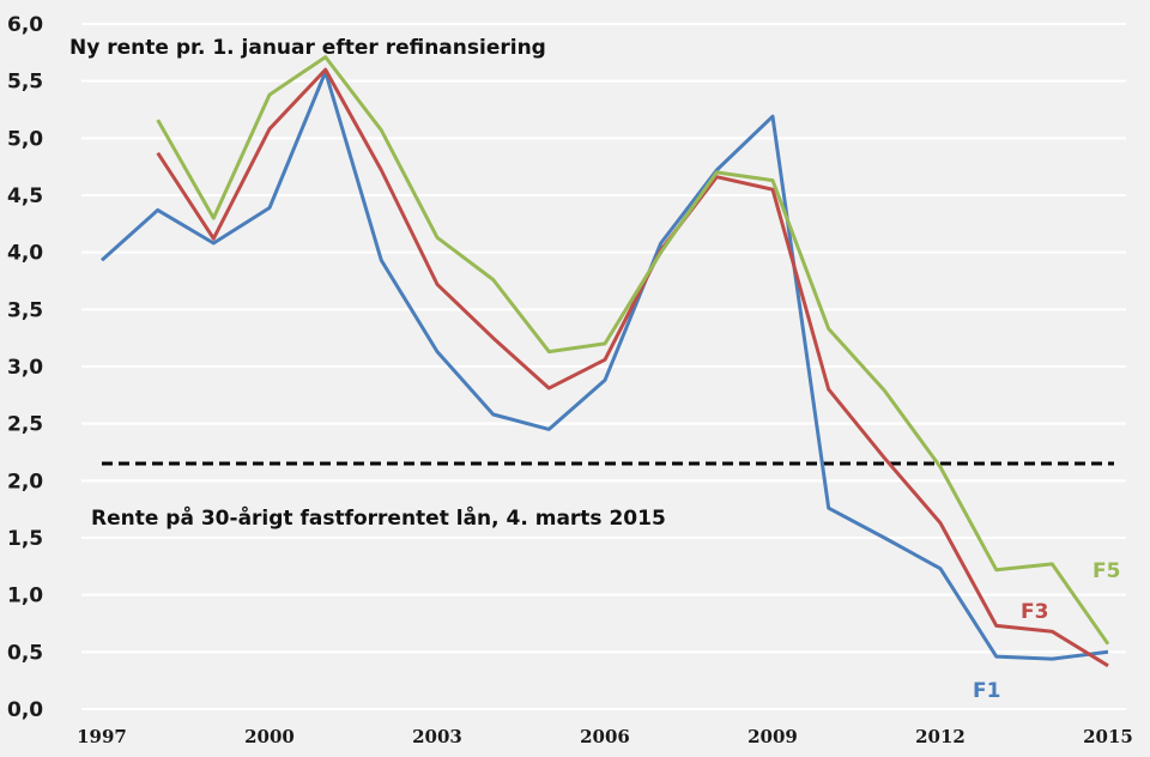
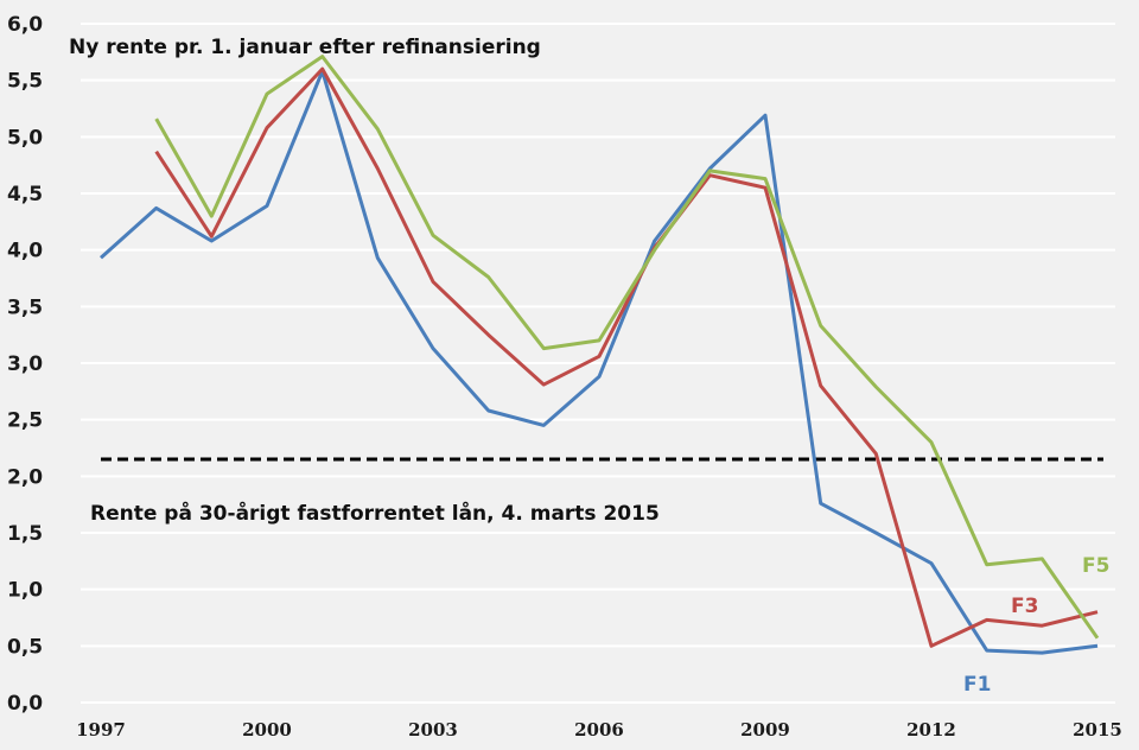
F3/2012: 1,6 -> 0,5
F5/2012: 2,1 -> 2,3
F3/2015: 0,4 -> 0,8
